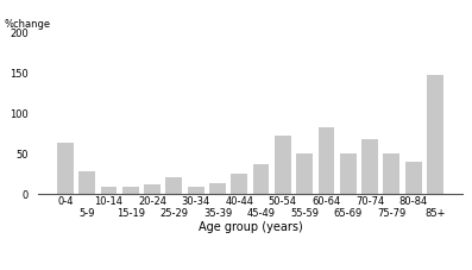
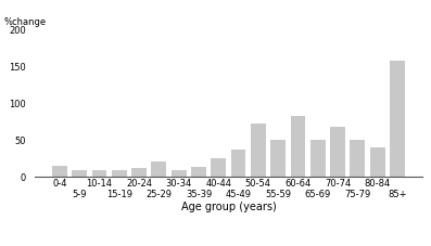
0-4: 64 -> 15
5-9: 28 -> 9
85+: 148 -> 158
